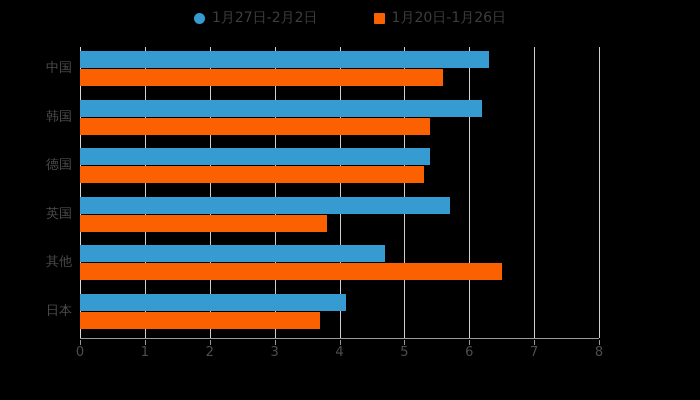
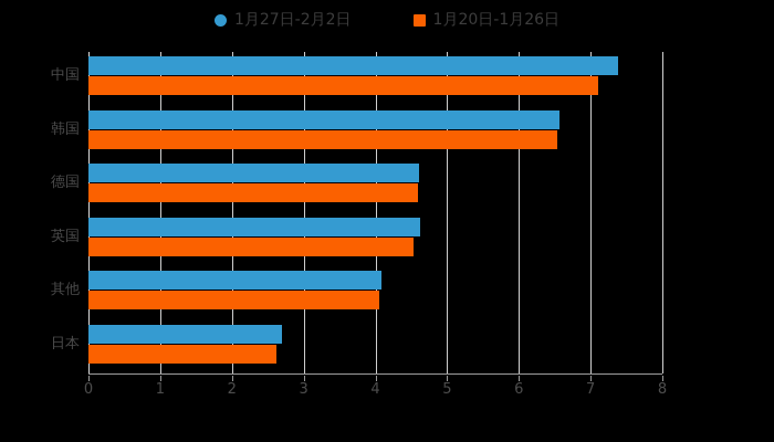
1月27日-2月2日/中国: 6.3 -> 7.4
1月20日-1月26日/中国: 5.6 -> 7.1
1月27日-2月2日/韩国: 6.2 -> 6.6
1月20日-1月26日/韩国: 5.4 -> 6.5
1月27日-2月2日/德国: 5.4 -> 4.6
1月20日-1月26日/德国: 5.3 -> 4.6
1月27日-2月2日/英国: 5.7 -> 4.6
1月20日-1月26日/英国: 3.8 -> 4.5
1月27日-2月2日/其他: 4.7 -> 4.1
1月20日-1月26日/其他: 6.5 -> 4.1
1月27日-2月2日/日本: 4.1 -> 2.7
1月20日-1月26日/日本: 3.7 -> 2.6
